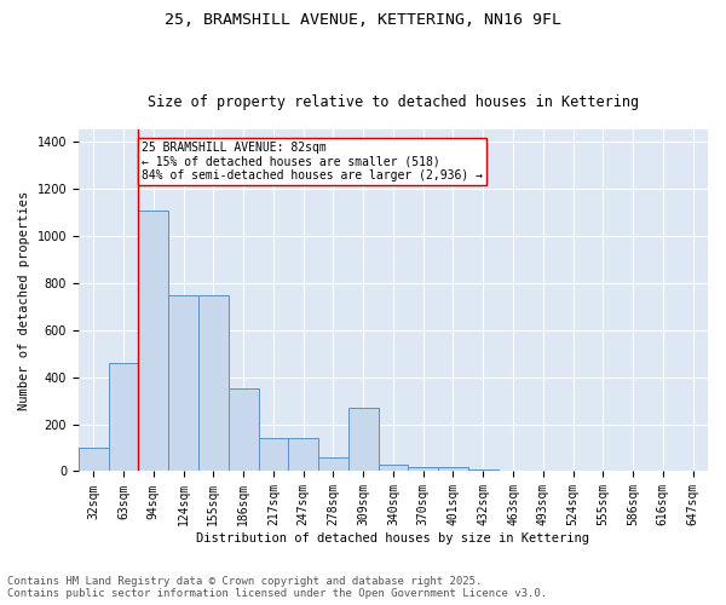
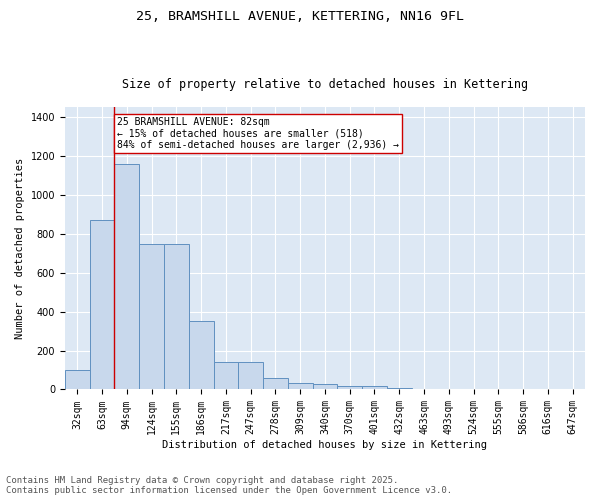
63sqm: 460 -> 870
94sqm: 1110 -> 1160
309sqm: 270 -> 40
